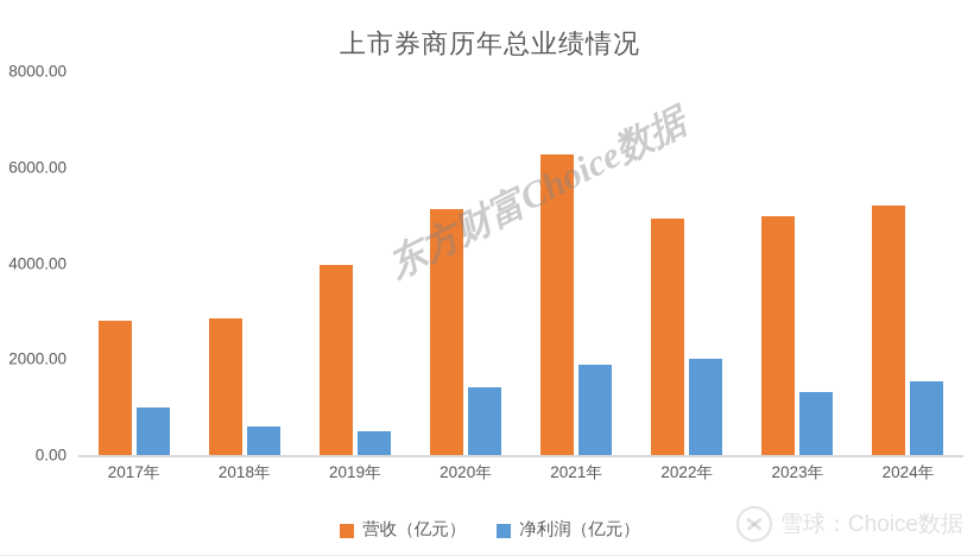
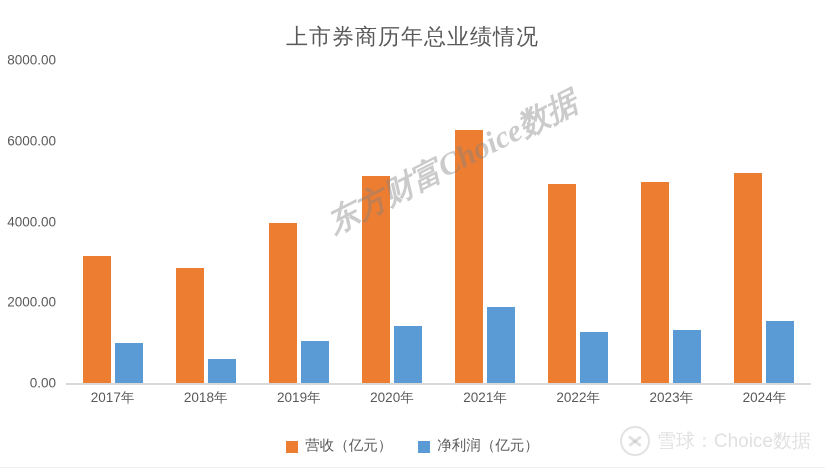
营收（亿元）/2017年: 2800 -> 3100
净利润（亿元）/2019年: 500 -> 1000
净利润（亿元）/2022年: 2000 -> 1300
